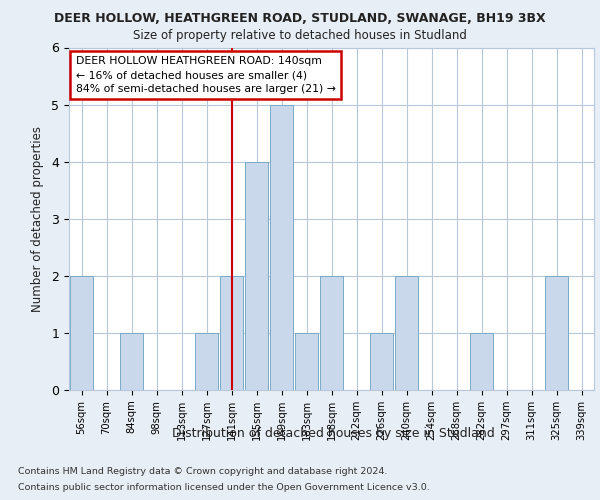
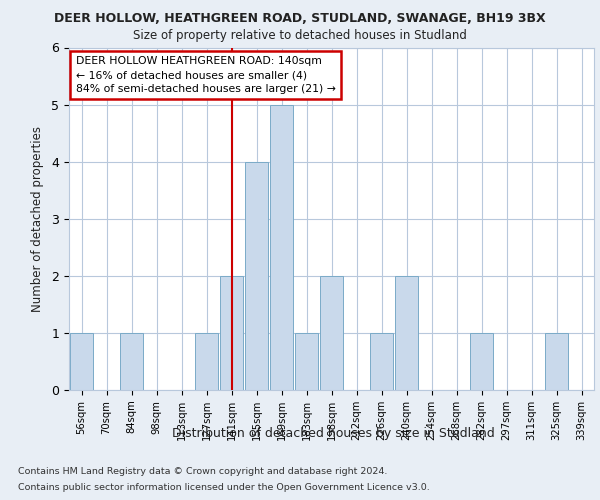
56sqm: 2 -> 1
325sqm: 2 -> 1
